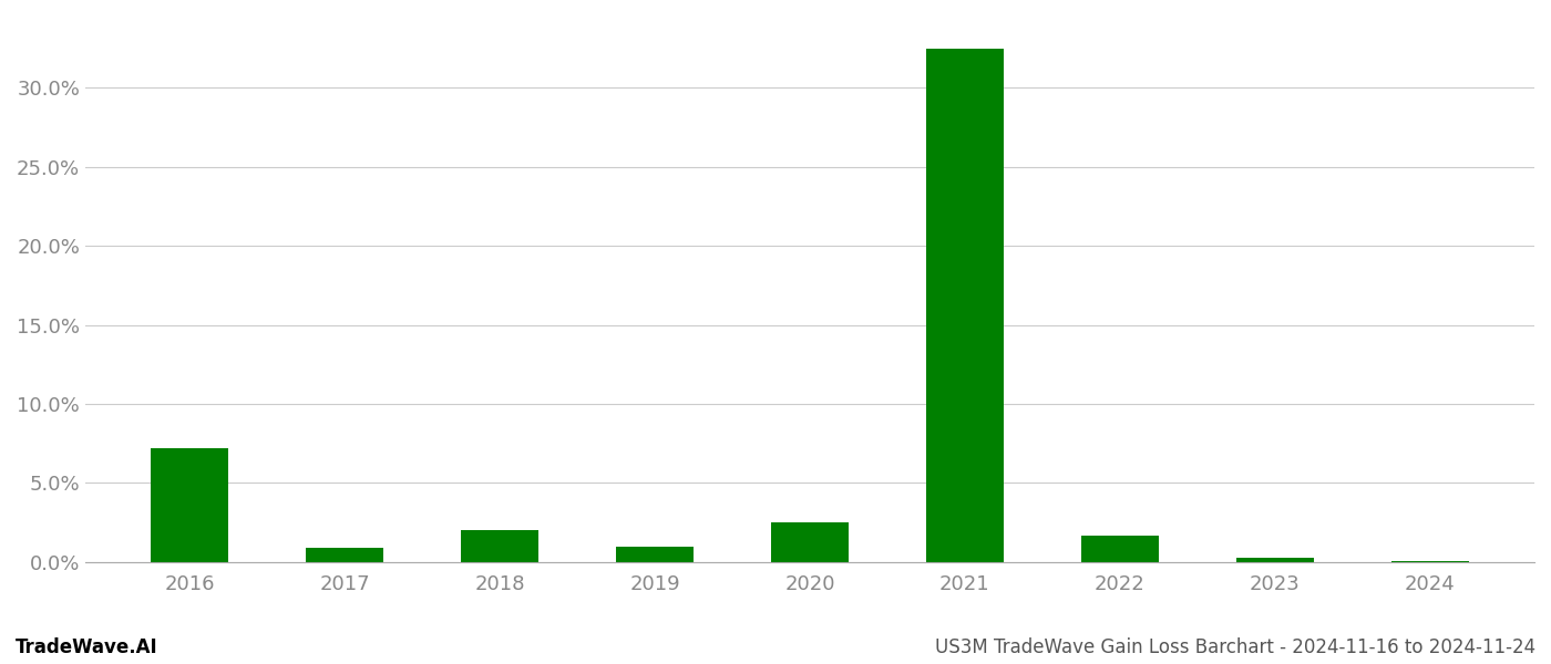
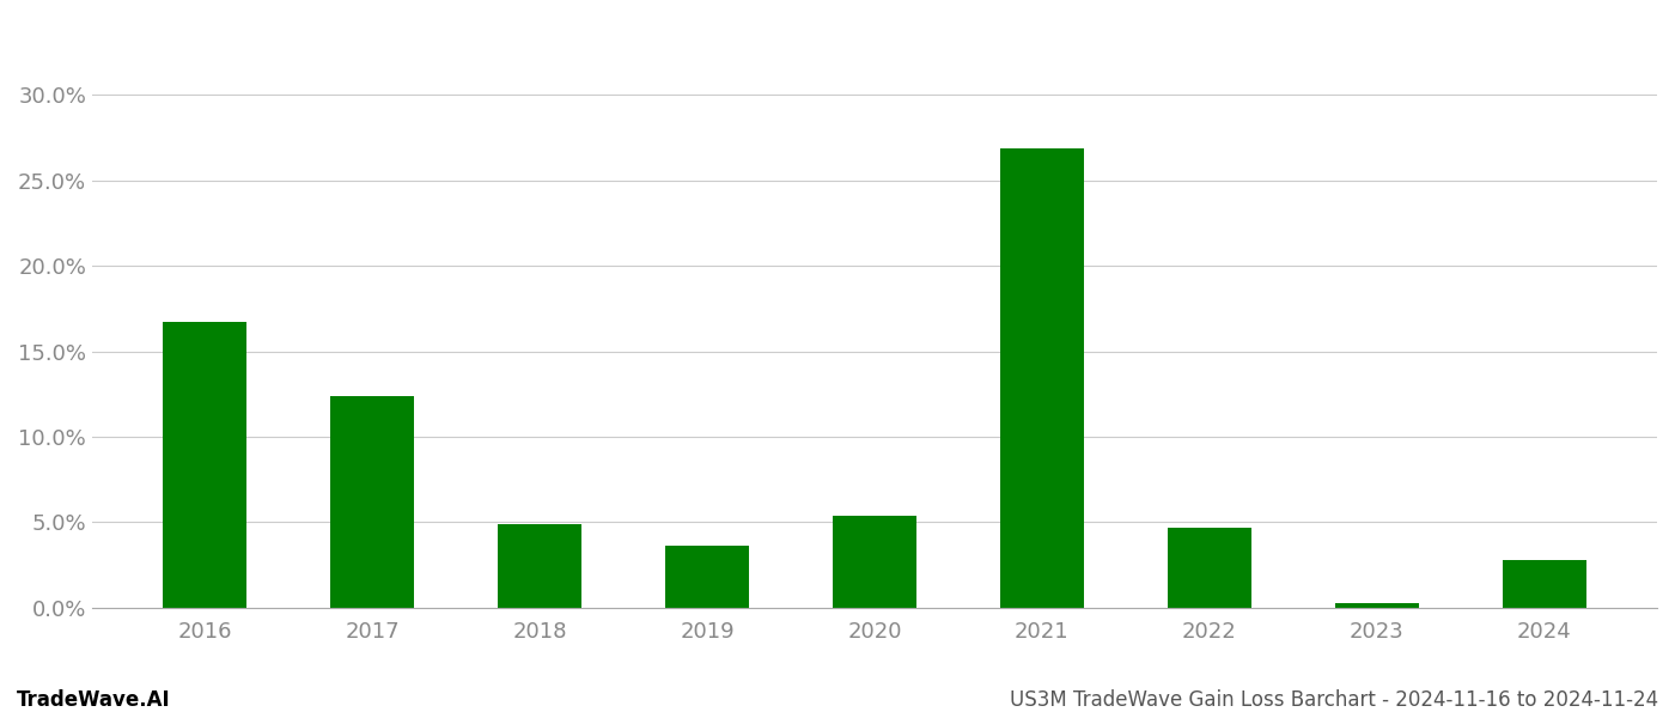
2016: 7.2% -> 16.7%
2017: 0.9% -> 12.4%
2018: 2.0% -> 4.9%
2019: 1.0% -> 3.6%
2020: 2.5% -> 5.4%
2021: 32.5% -> 26.9%
2022: 1.7% -> 4.7%
2024: 0.1% -> 2.8%
